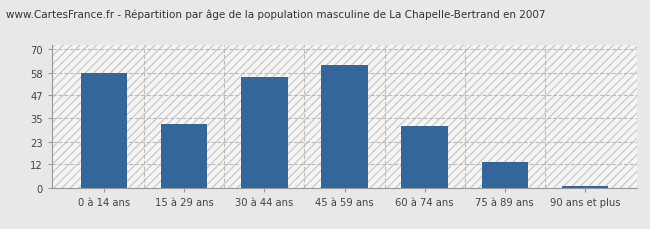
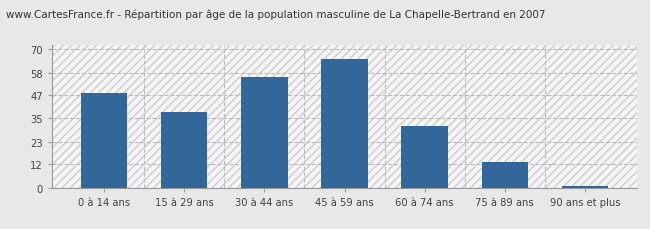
0 à 14 ans: 58 -> 48
15 à 29 ans: 32 -> 38
45 à 59 ans: 62 -> 65
